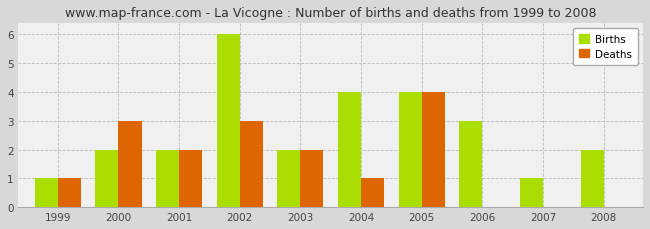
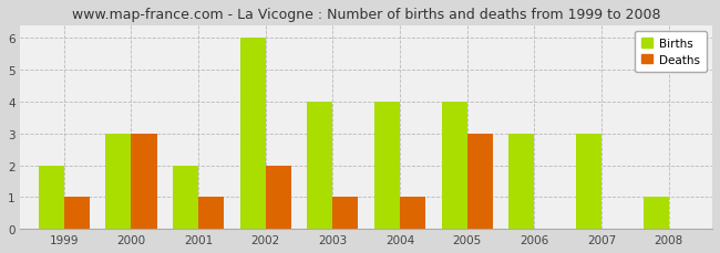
Births/1999: 1 -> 2
Births/2000: 2 -> 3
Deaths/2001: 2 -> 1
Deaths/2002: 3 -> 2
Births/2003: 2 -> 4
Deaths/2003: 2 -> 1
Deaths/2005: 4 -> 3
Births/2007: 1 -> 3
Births/2008: 2 -> 1
